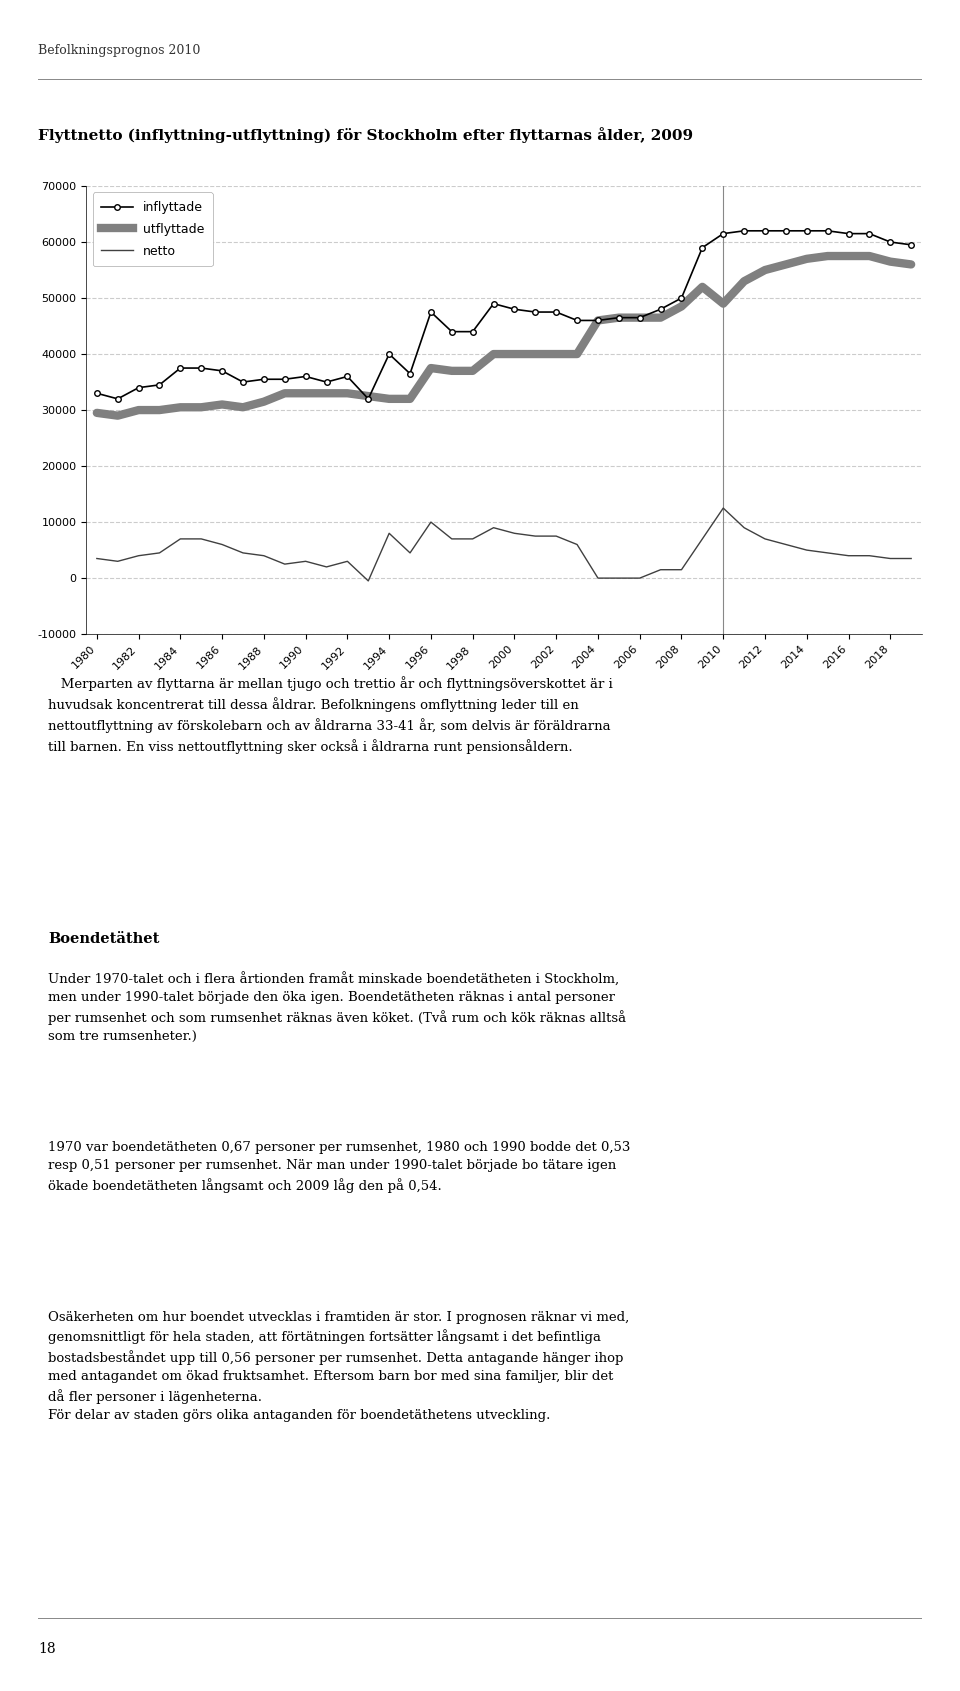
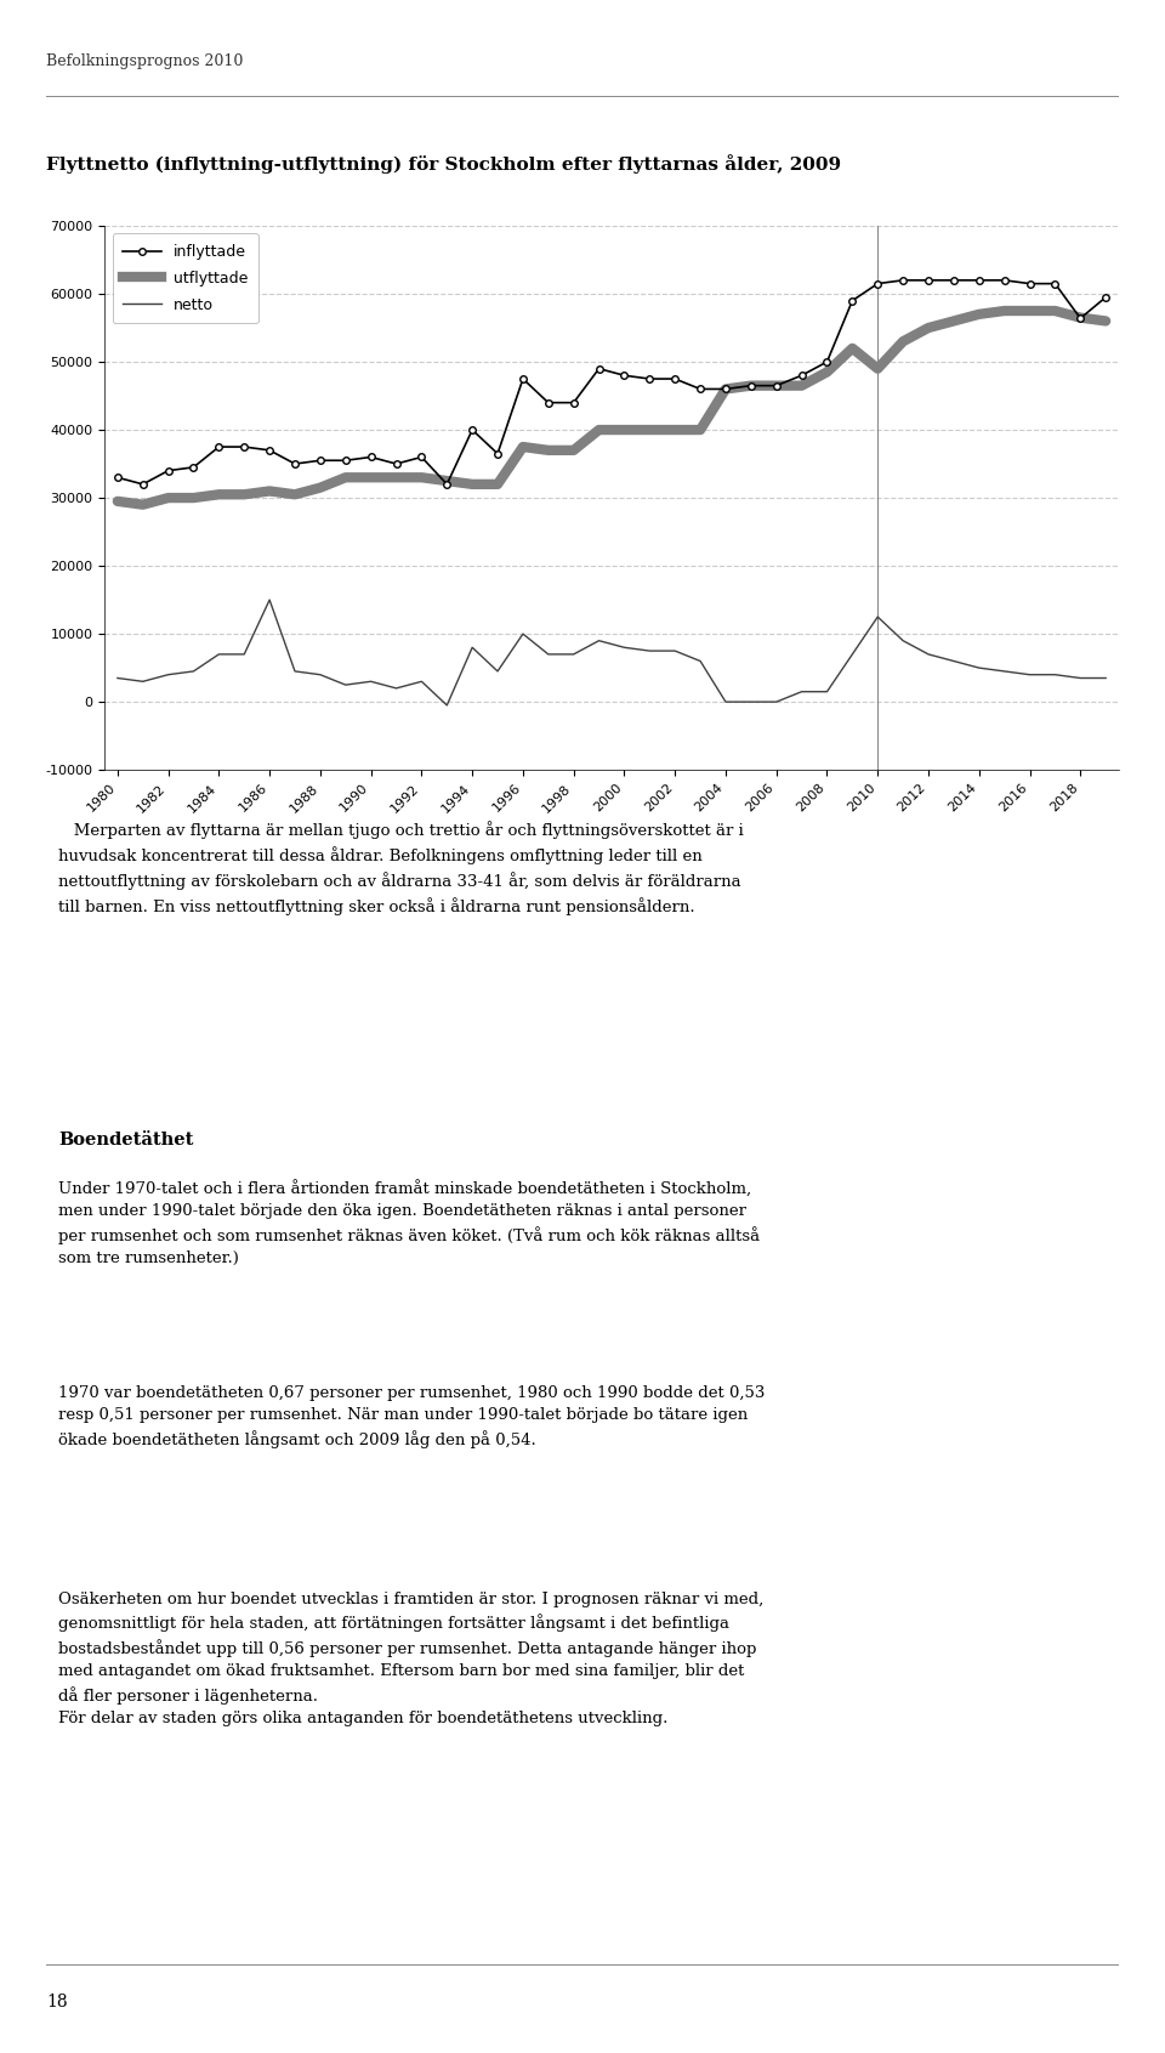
netto/1986: 6000 -> 15000
inflyttade/2018: 60000 -> 56400
